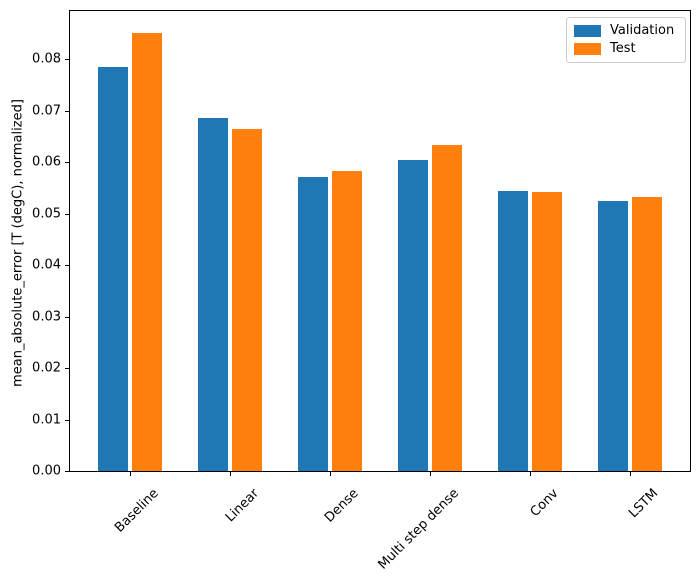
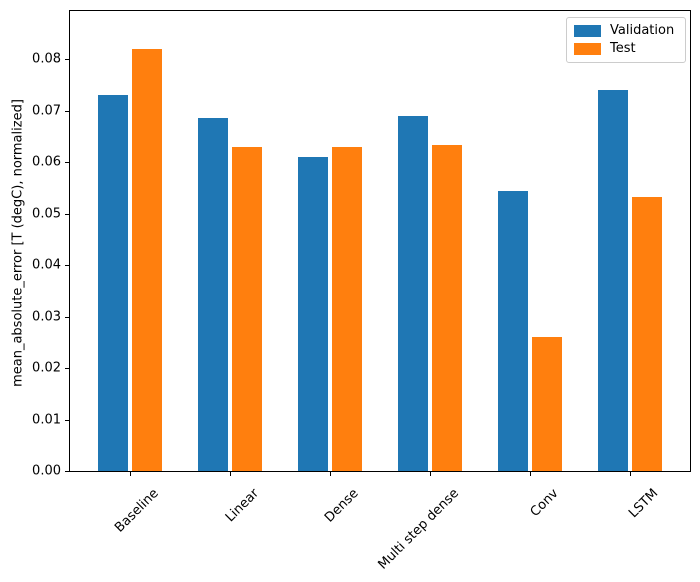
Validation/Baseline: 0.079 -> 0.073
Test/Baseline: 0.085 -> 0.082
Test/Linear: 0.066 -> 0.063
Validation/Dense: 0.057 -> 0.061
Test/Dense: 0.058 -> 0.063
Validation/Multi step dense: 0.060 -> 0.069
Test/Conv: 0.054 -> 0.026
Validation/LSTM: 0.052 -> 0.074
